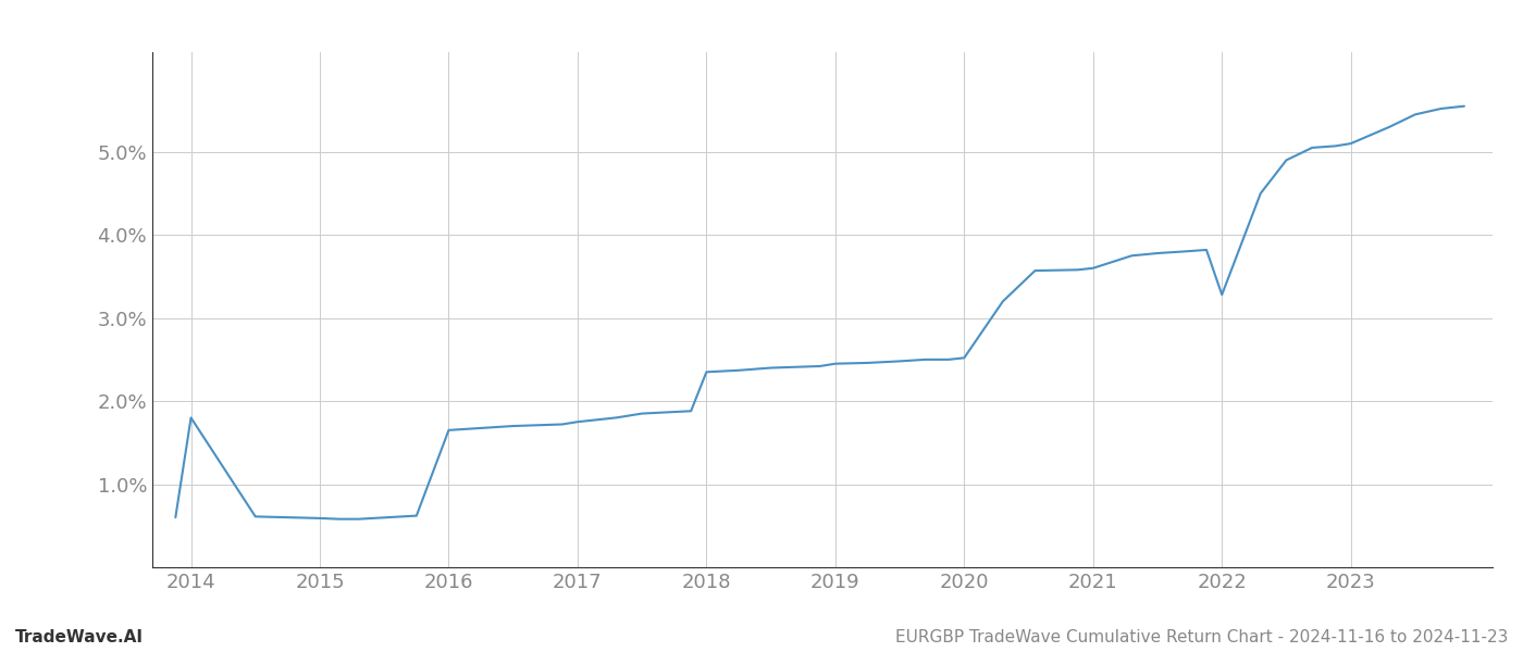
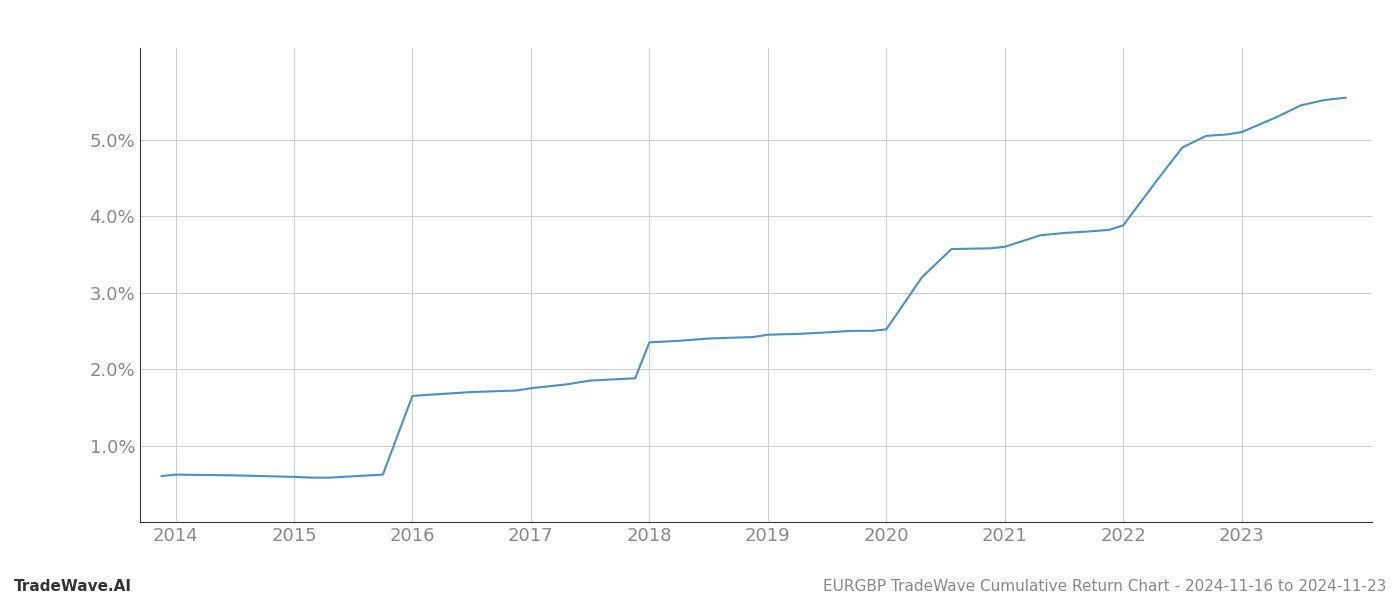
2014: 1.80% -> 0.62%
2022: 3.28% -> 3.88%
